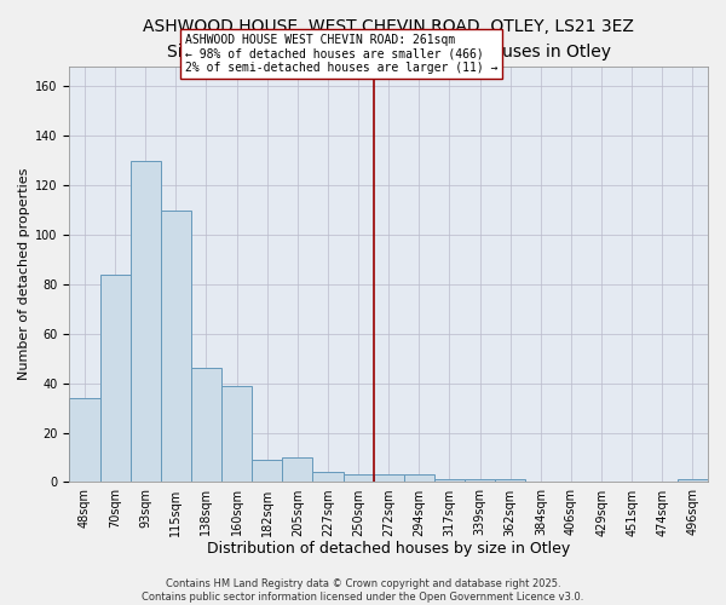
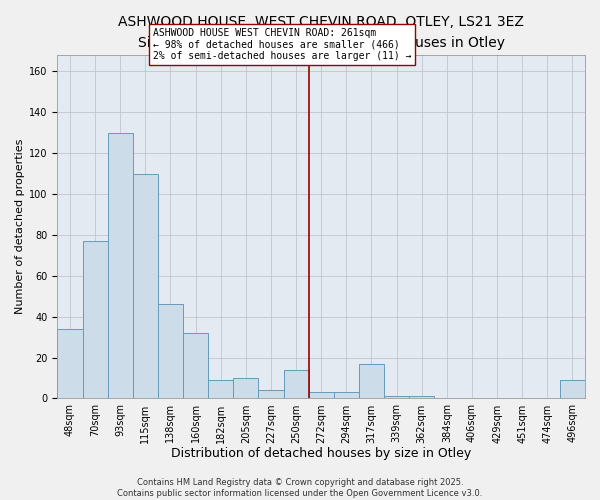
70sqm: 84 -> 77
160sqm: 39 -> 32
250sqm: 3 -> 14
317sqm: 1 -> 17
496sqm: 1 -> 9
